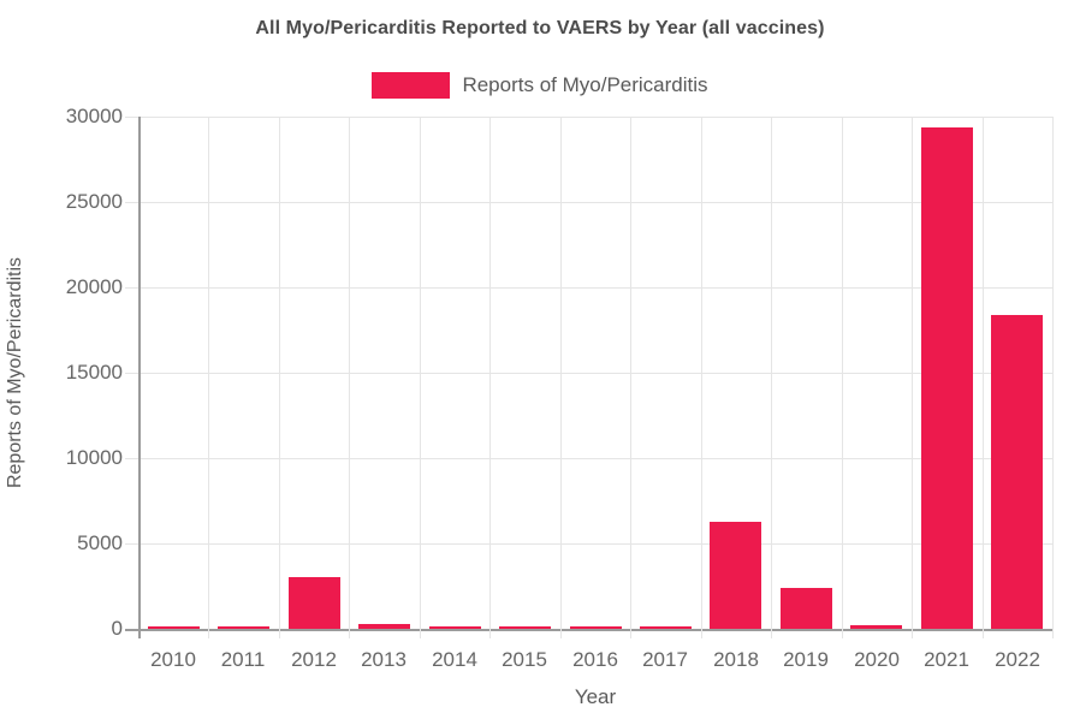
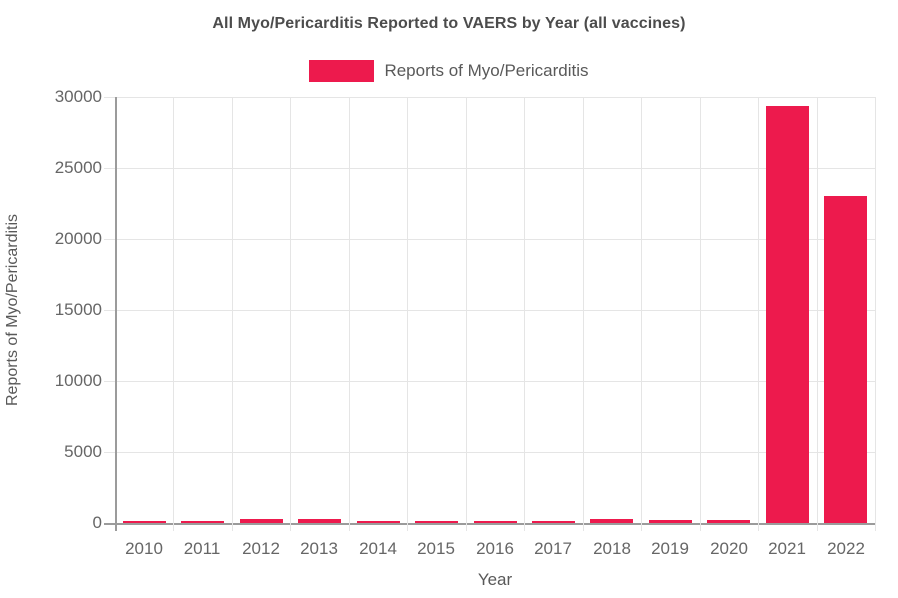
2012: 3000 -> 200
2018: 6300 -> 300
2019: 2400 -> 200
2022: 18400 -> 23000
